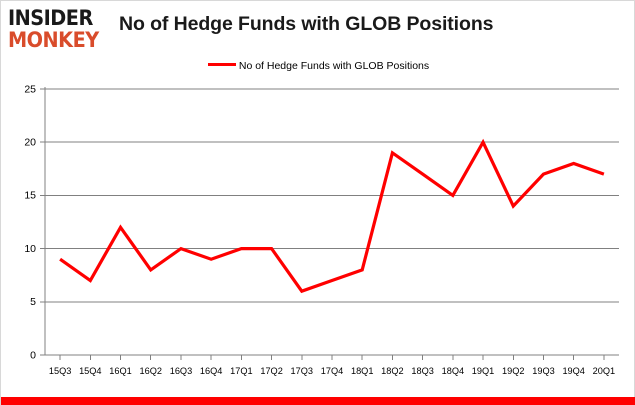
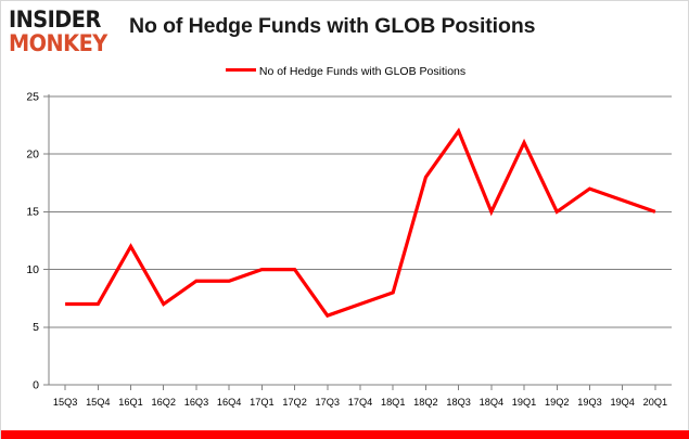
15Q3: 9 -> 7
16Q2: 8 -> 7
16Q3: 10 -> 9
18Q2: 19 -> 18
18Q3: 17 -> 22
19Q1: 20 -> 21
19Q2: 14 -> 15
19Q4: 18 -> 16
20Q1: 17 -> 15
